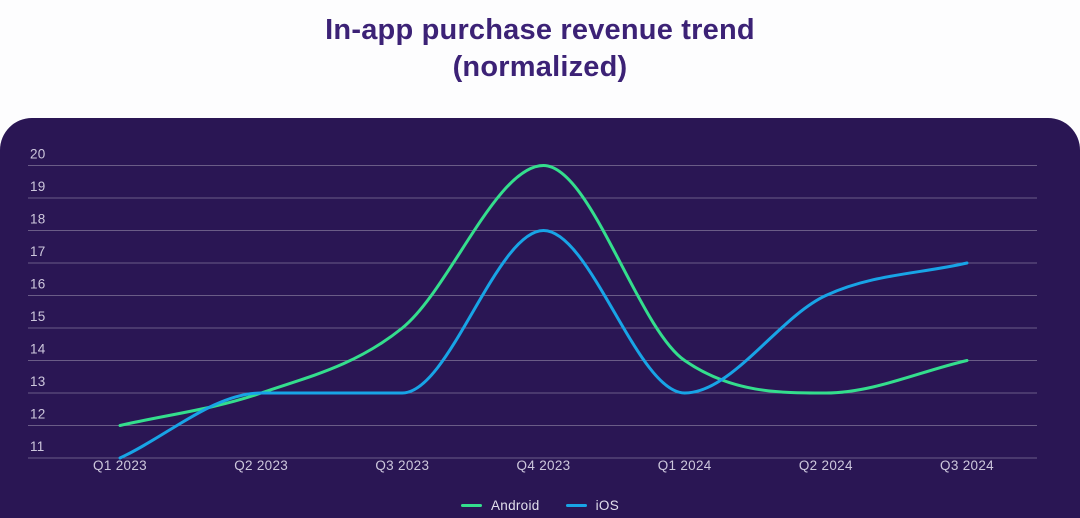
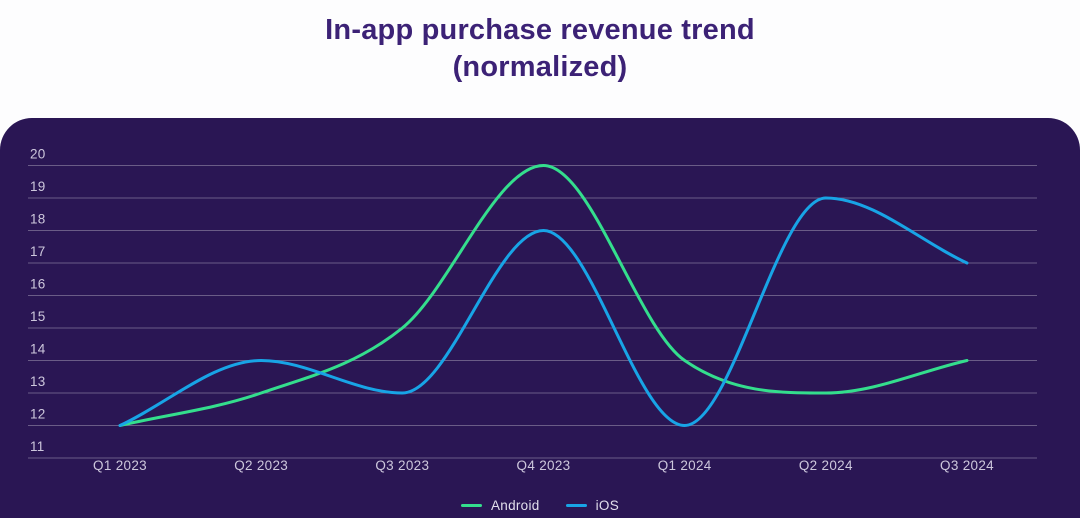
iOS/Q1 2023: 11 -> 12
iOS/Q2 2023: 13 -> 14
iOS/Q1 2024: 13 -> 12
iOS/Q2 2024: 16 -> 19
